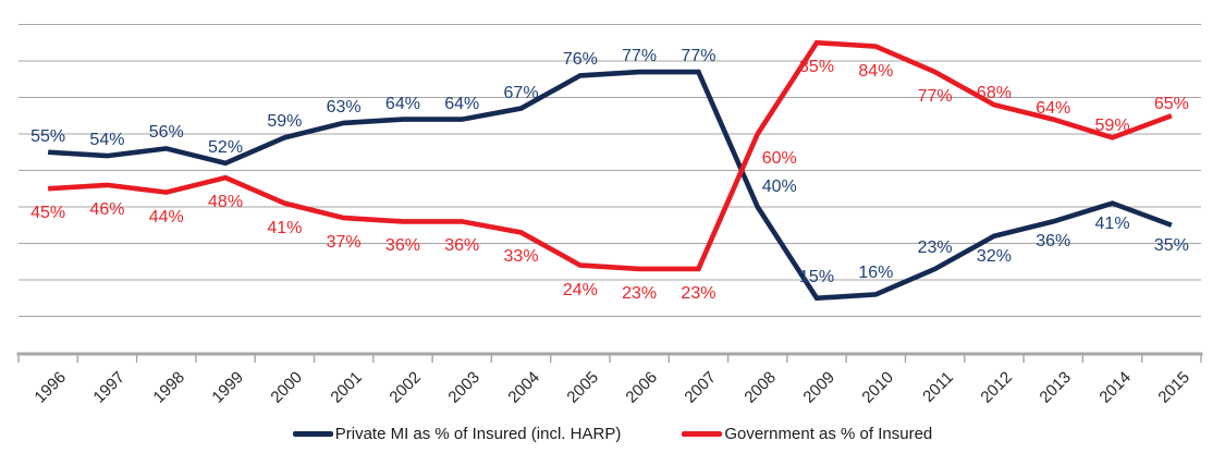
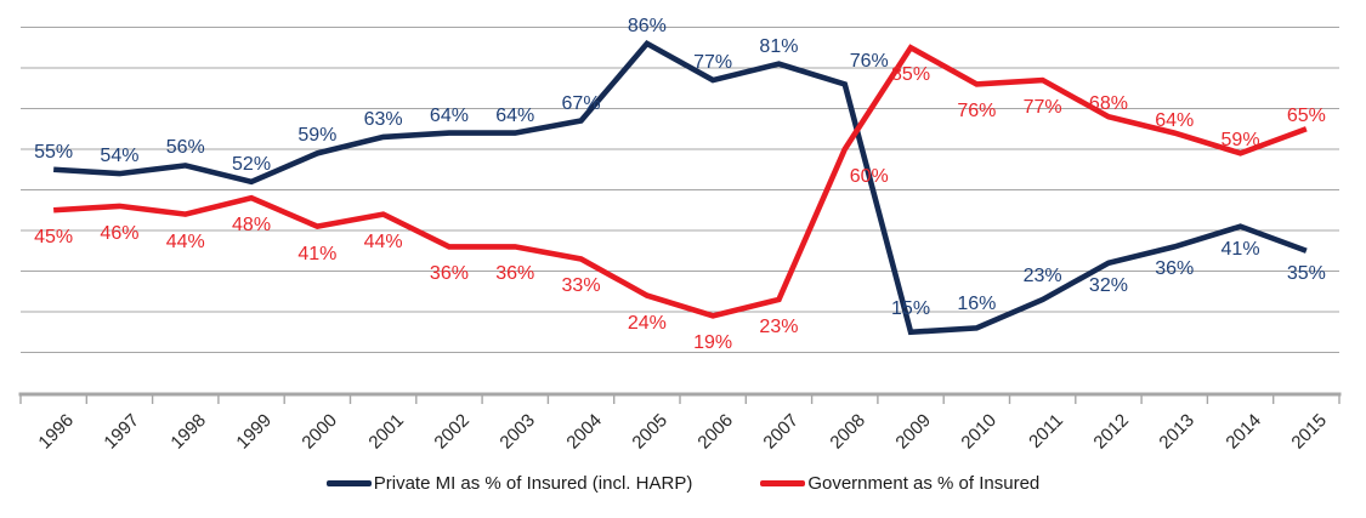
Government as % of Insured/2001: 37% -> 44%
Private MI as % of Insured (incl. HARP)/2005: 76% -> 86%
Government as % of Insured/2006: 23% -> 19%
Private MI as % of Insured (incl. HARP)/2007: 77% -> 81%
Private MI as % of Insured (incl. HARP)/2008: 40% -> 76%
Government as % of Insured/2010: 84% -> 76%
